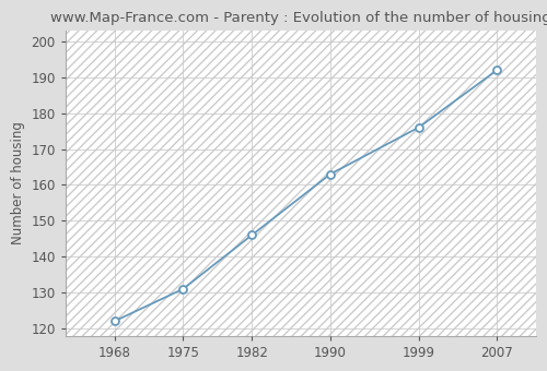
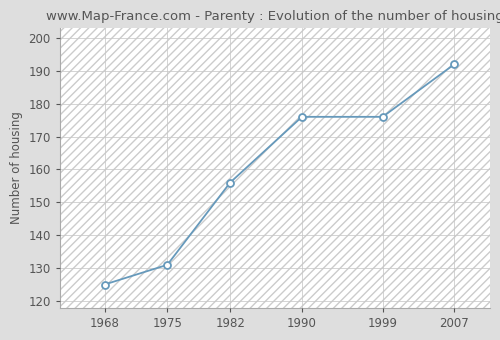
1968: 122 -> 125
1982: 146 -> 156
1990: 163 -> 176
